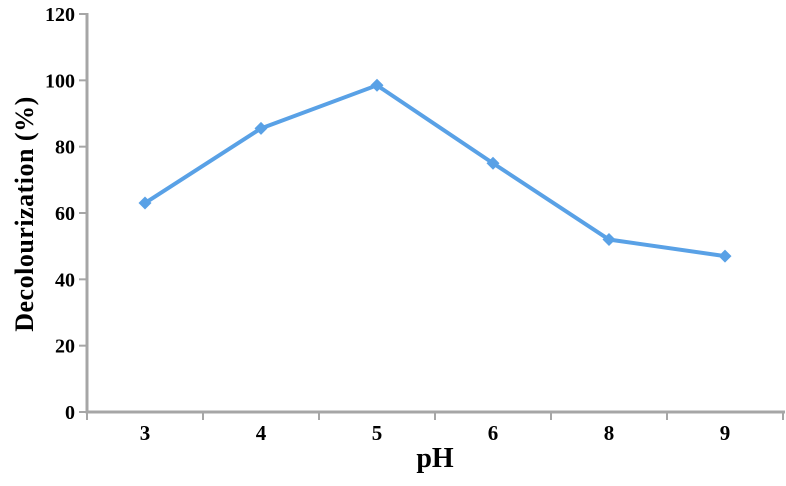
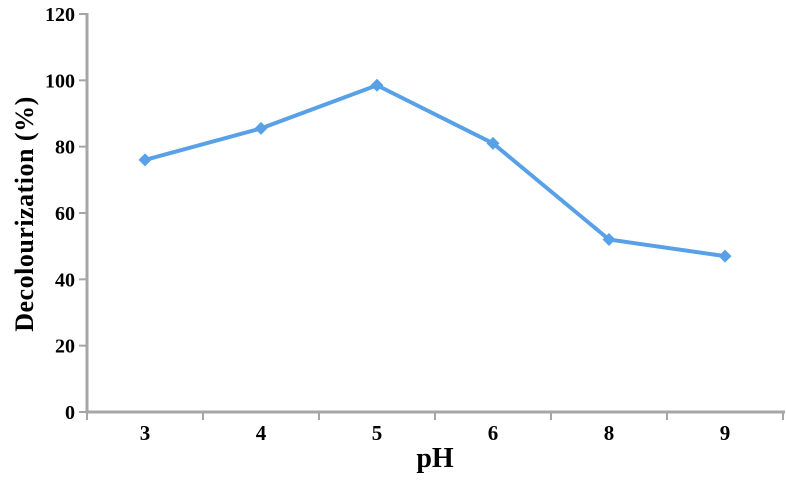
3: 63 -> 76
6: 75 -> 81
